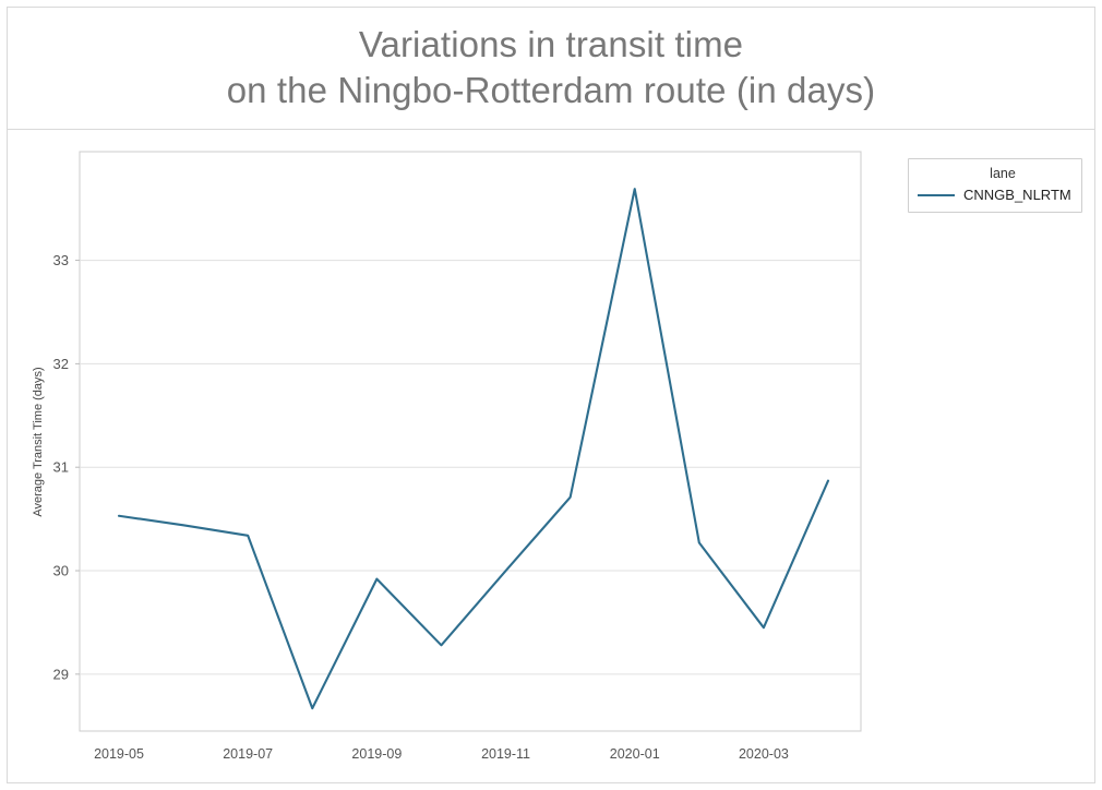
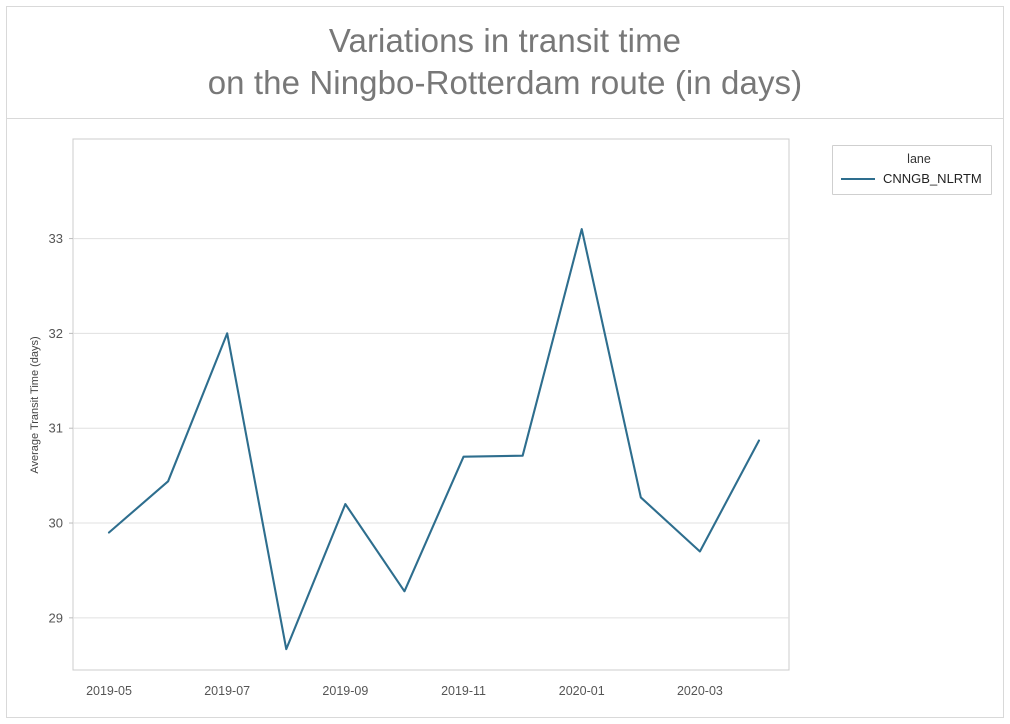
2019-05: 30.5 -> 29.9
2019-07: 30.3 -> 32.0
2019-09: 29.9 -> 30.2
2019-11: 30.0 -> 30.7
2020-01: 33.7 -> 33.1
2020-03: 29.4 -> 29.7
